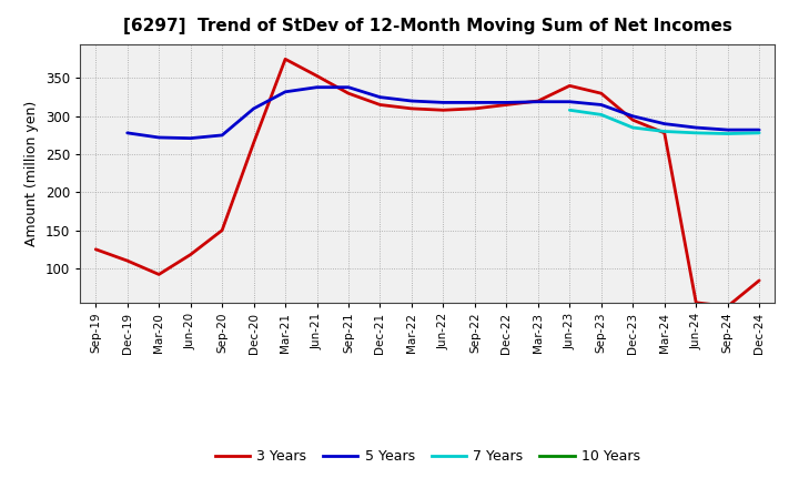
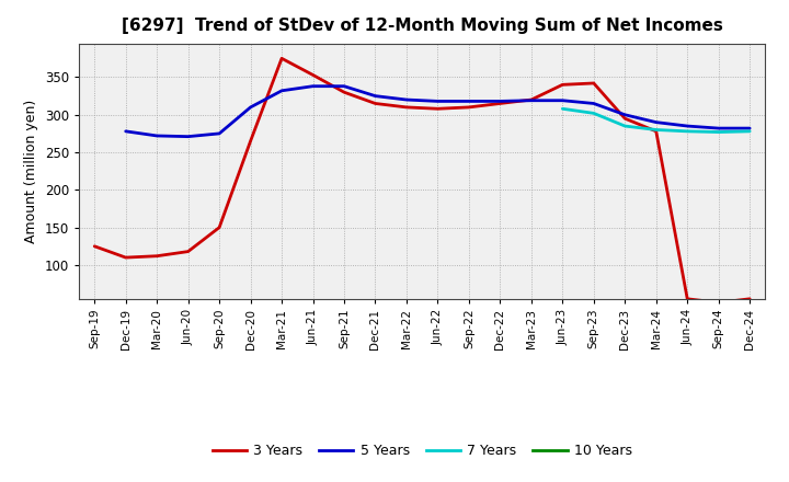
3 Years/Mar-20: 92 -> 112
3 Years/Sep-23: 330 -> 342
3 Years/Dec-24: 84 -> 55
